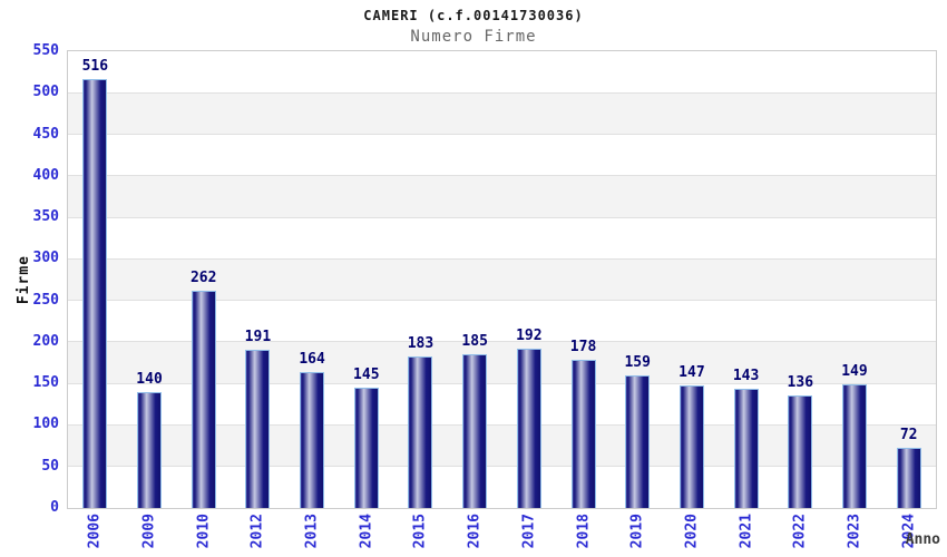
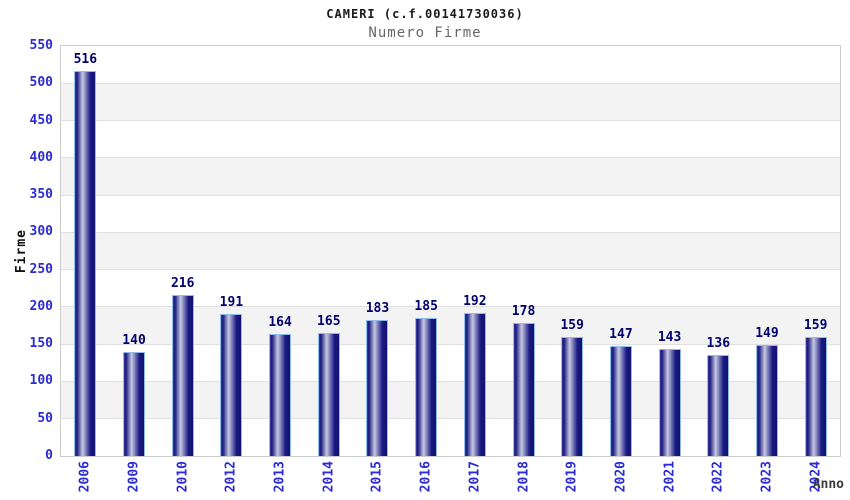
2010: 262 -> 216
2014: 145 -> 165
2024: 72 -> 159
